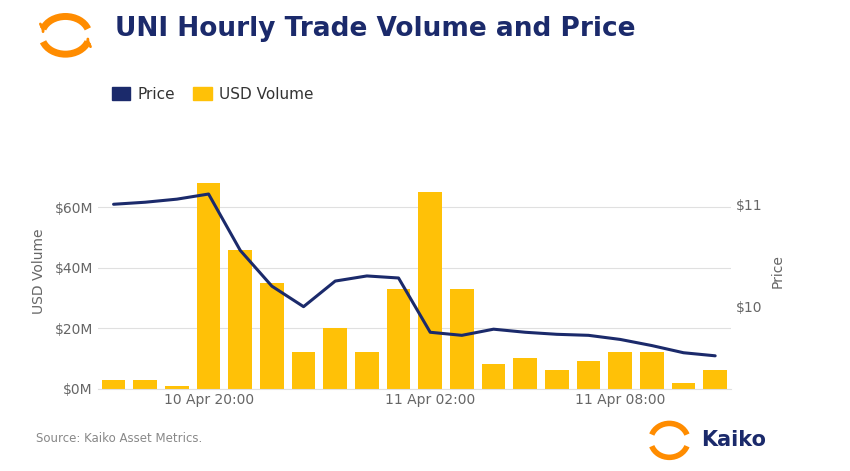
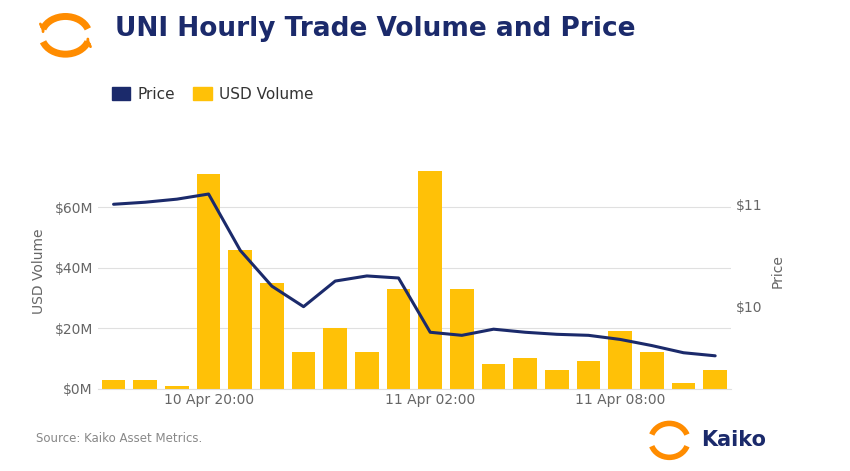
USD Volume/10 Apr 20:00: $68M -> $71M
USD Volume/11 Apr 02:00: $65M -> $72M
USD Volume/11 Apr 08:00: $12M -> $19M
